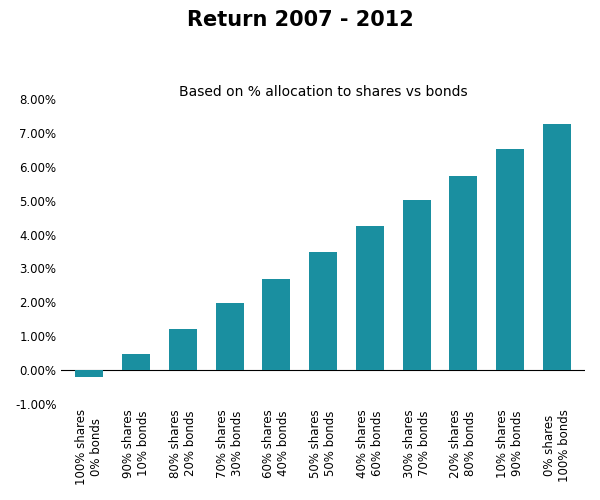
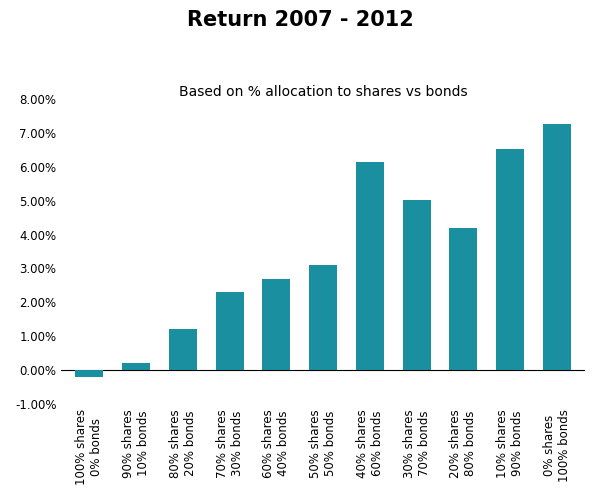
90% shares 10% bonds: 0.48% -> 0.20%
70% shares 30% bonds: 1.98% -> 2.30%
50% shares 50% bonds: 3.48% -> 3.10%
40% shares 60% bonds: 4.25% -> 6.15%
20% shares 80% bonds: 5.72% -> 4.20%
